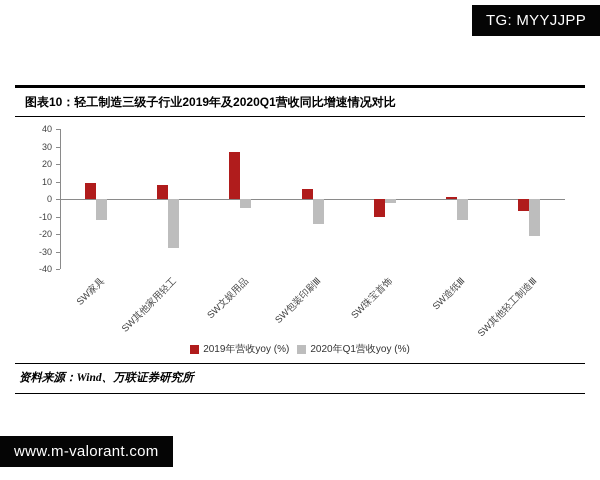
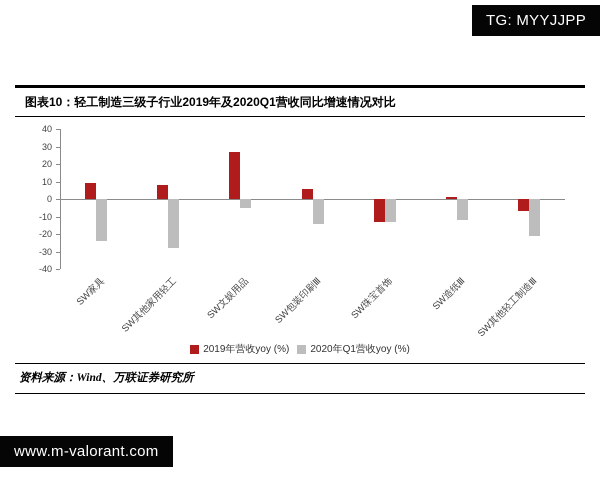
2020年Q1营收yoy (%)/SW家具: -12 -> -24
2019年营收yoy (%)/SW珠宝首饰: -10 -> -13
2020年Q1营收yoy (%)/SW珠宝首饰: -2 -> -13
